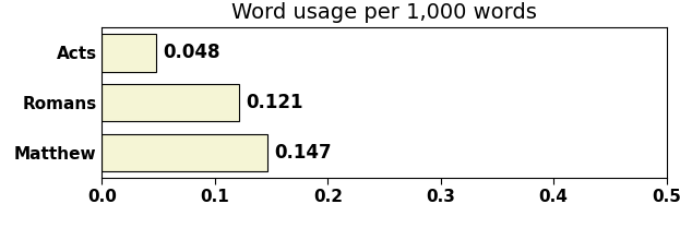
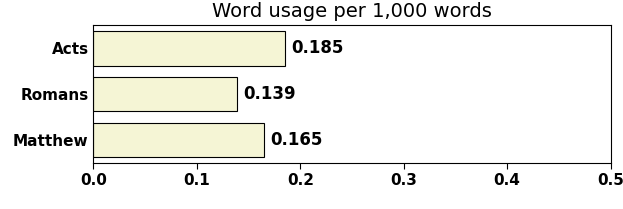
Acts: 0.048 -> 0.185
Romans: 0.121 -> 0.139
Matthew: 0.147 -> 0.165
